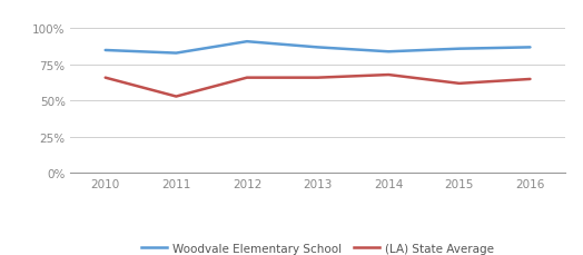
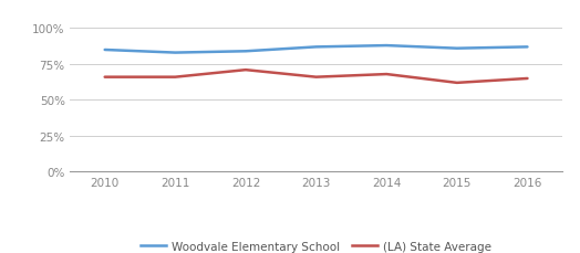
(LA) State Average/2011: 53% -> 66%
Woodvale Elementary School/2012: 91% -> 84%
(LA) State Average/2012: 66% -> 71%
Woodvale Elementary School/2014: 84% -> 88%
